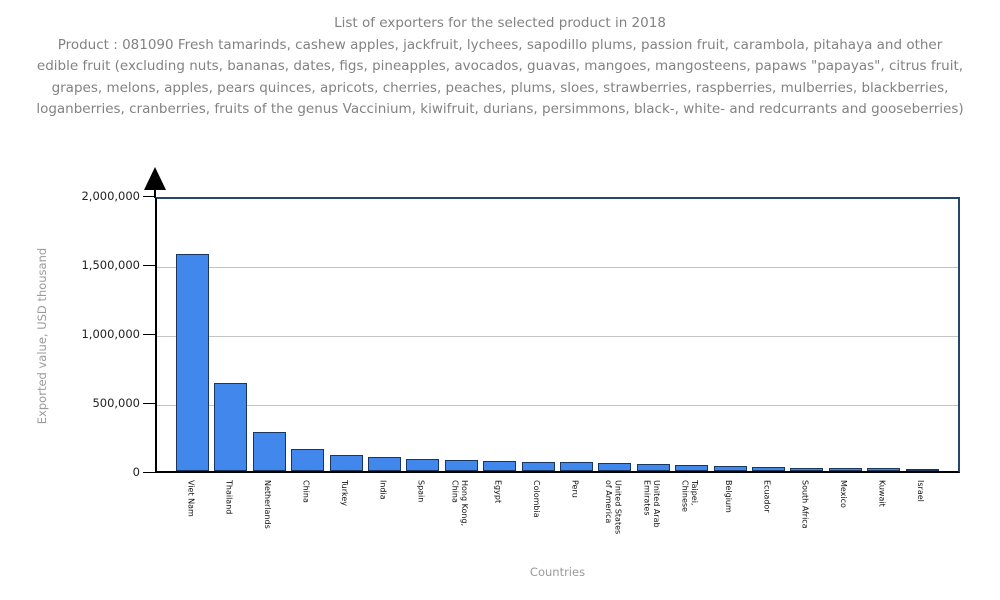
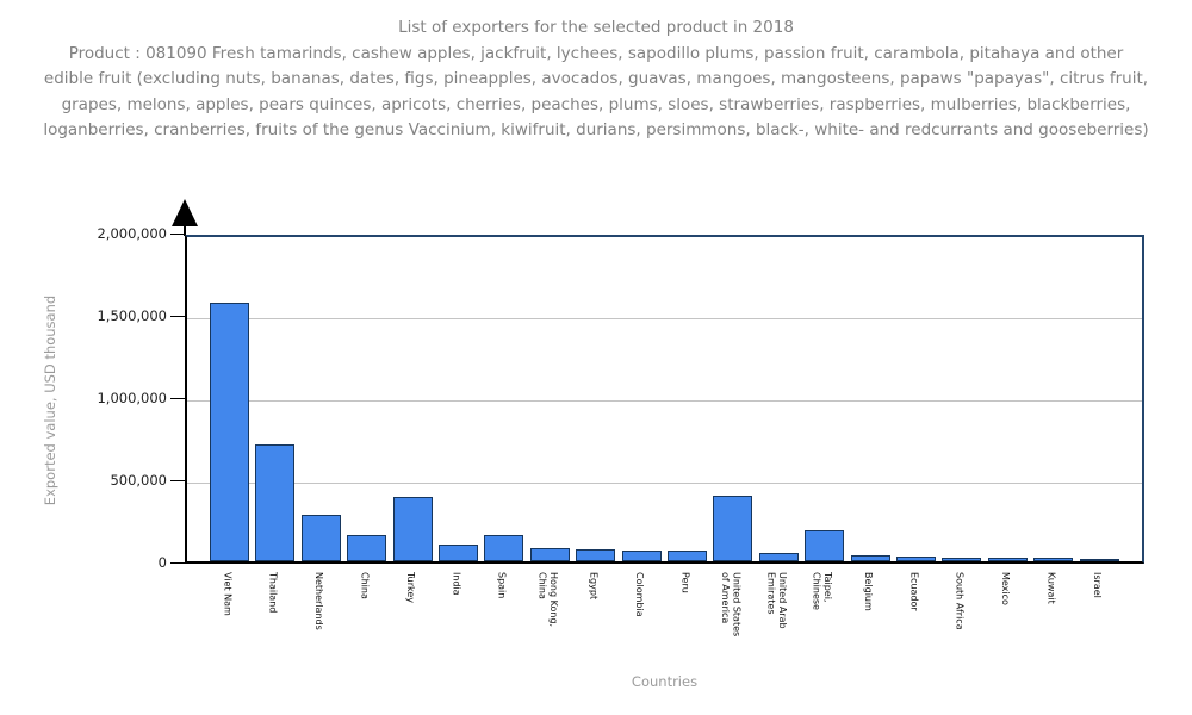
Thailand: 640000 -> 710000
Turkey: 110000 -> 390000
Spain: 80000 -> 160000
United States of America: 60000 -> 400000
Taipei, Chinese: 40000 -> 190000
